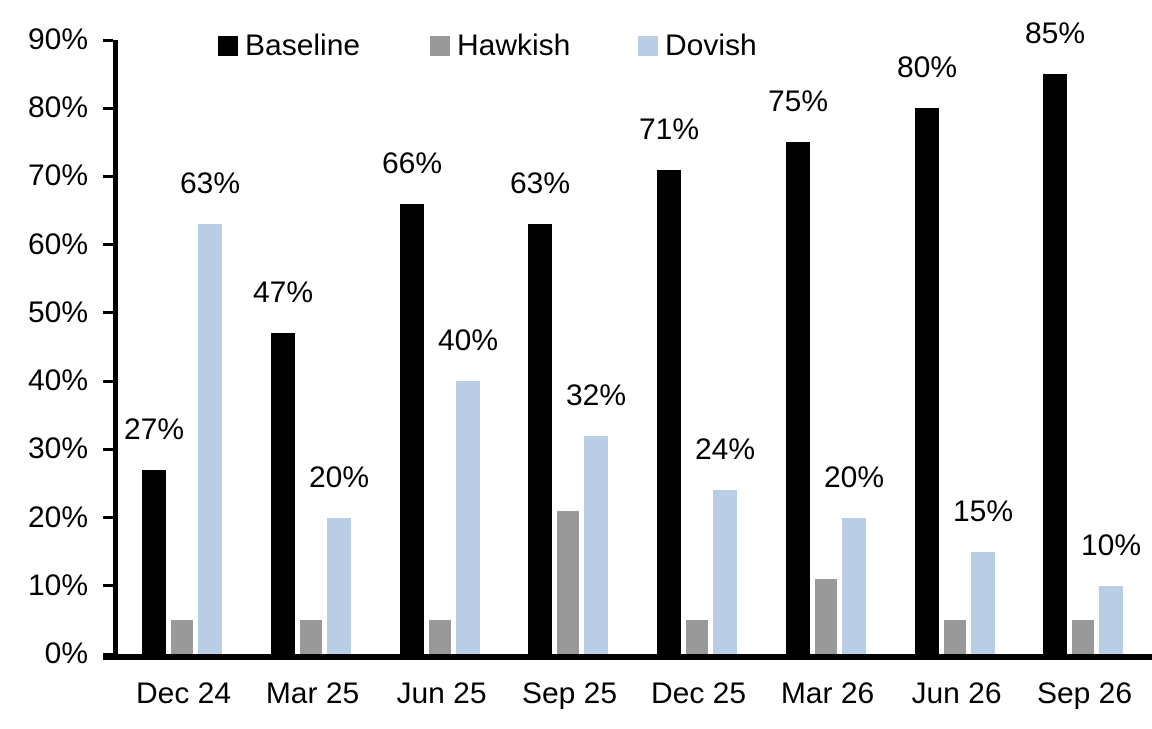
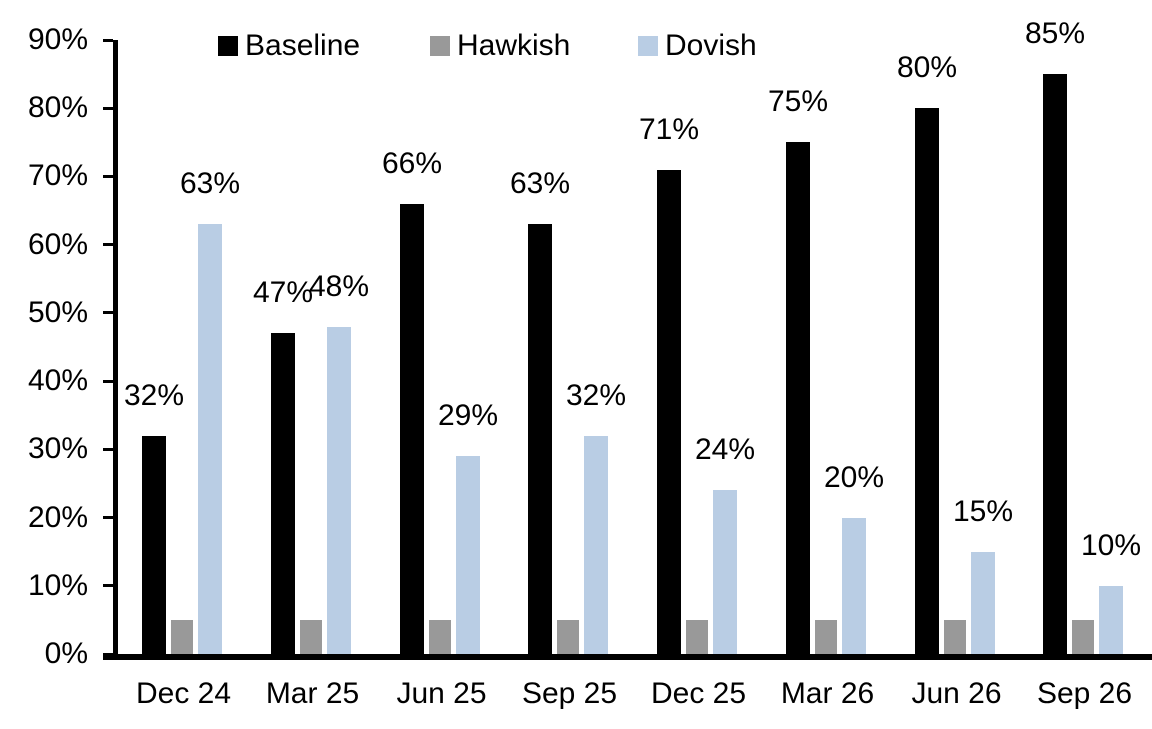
Baseline/Dec 24: 27% -> 32%
Dovish/Mar 25: 20% -> 48%
Dovish/Jun 25: 40% -> 29%
Hawkish/Sep 25: 21% -> 5%
Hawkish/Mar 26: 11% -> 5%
